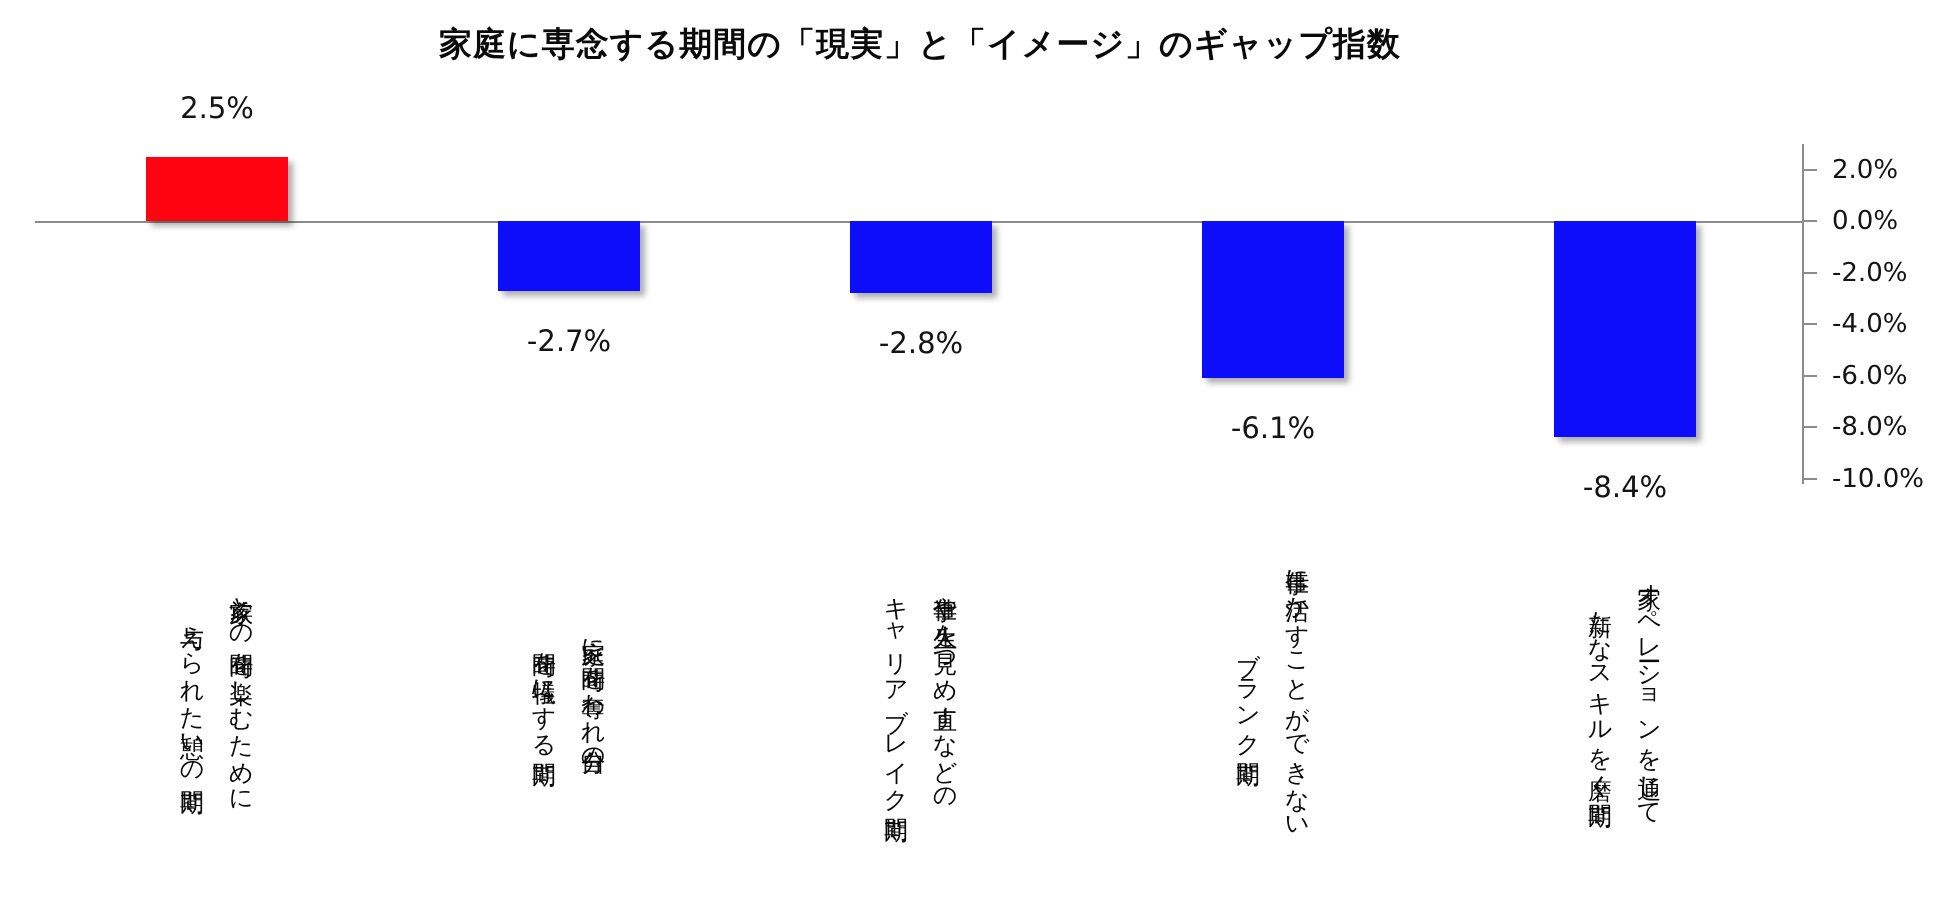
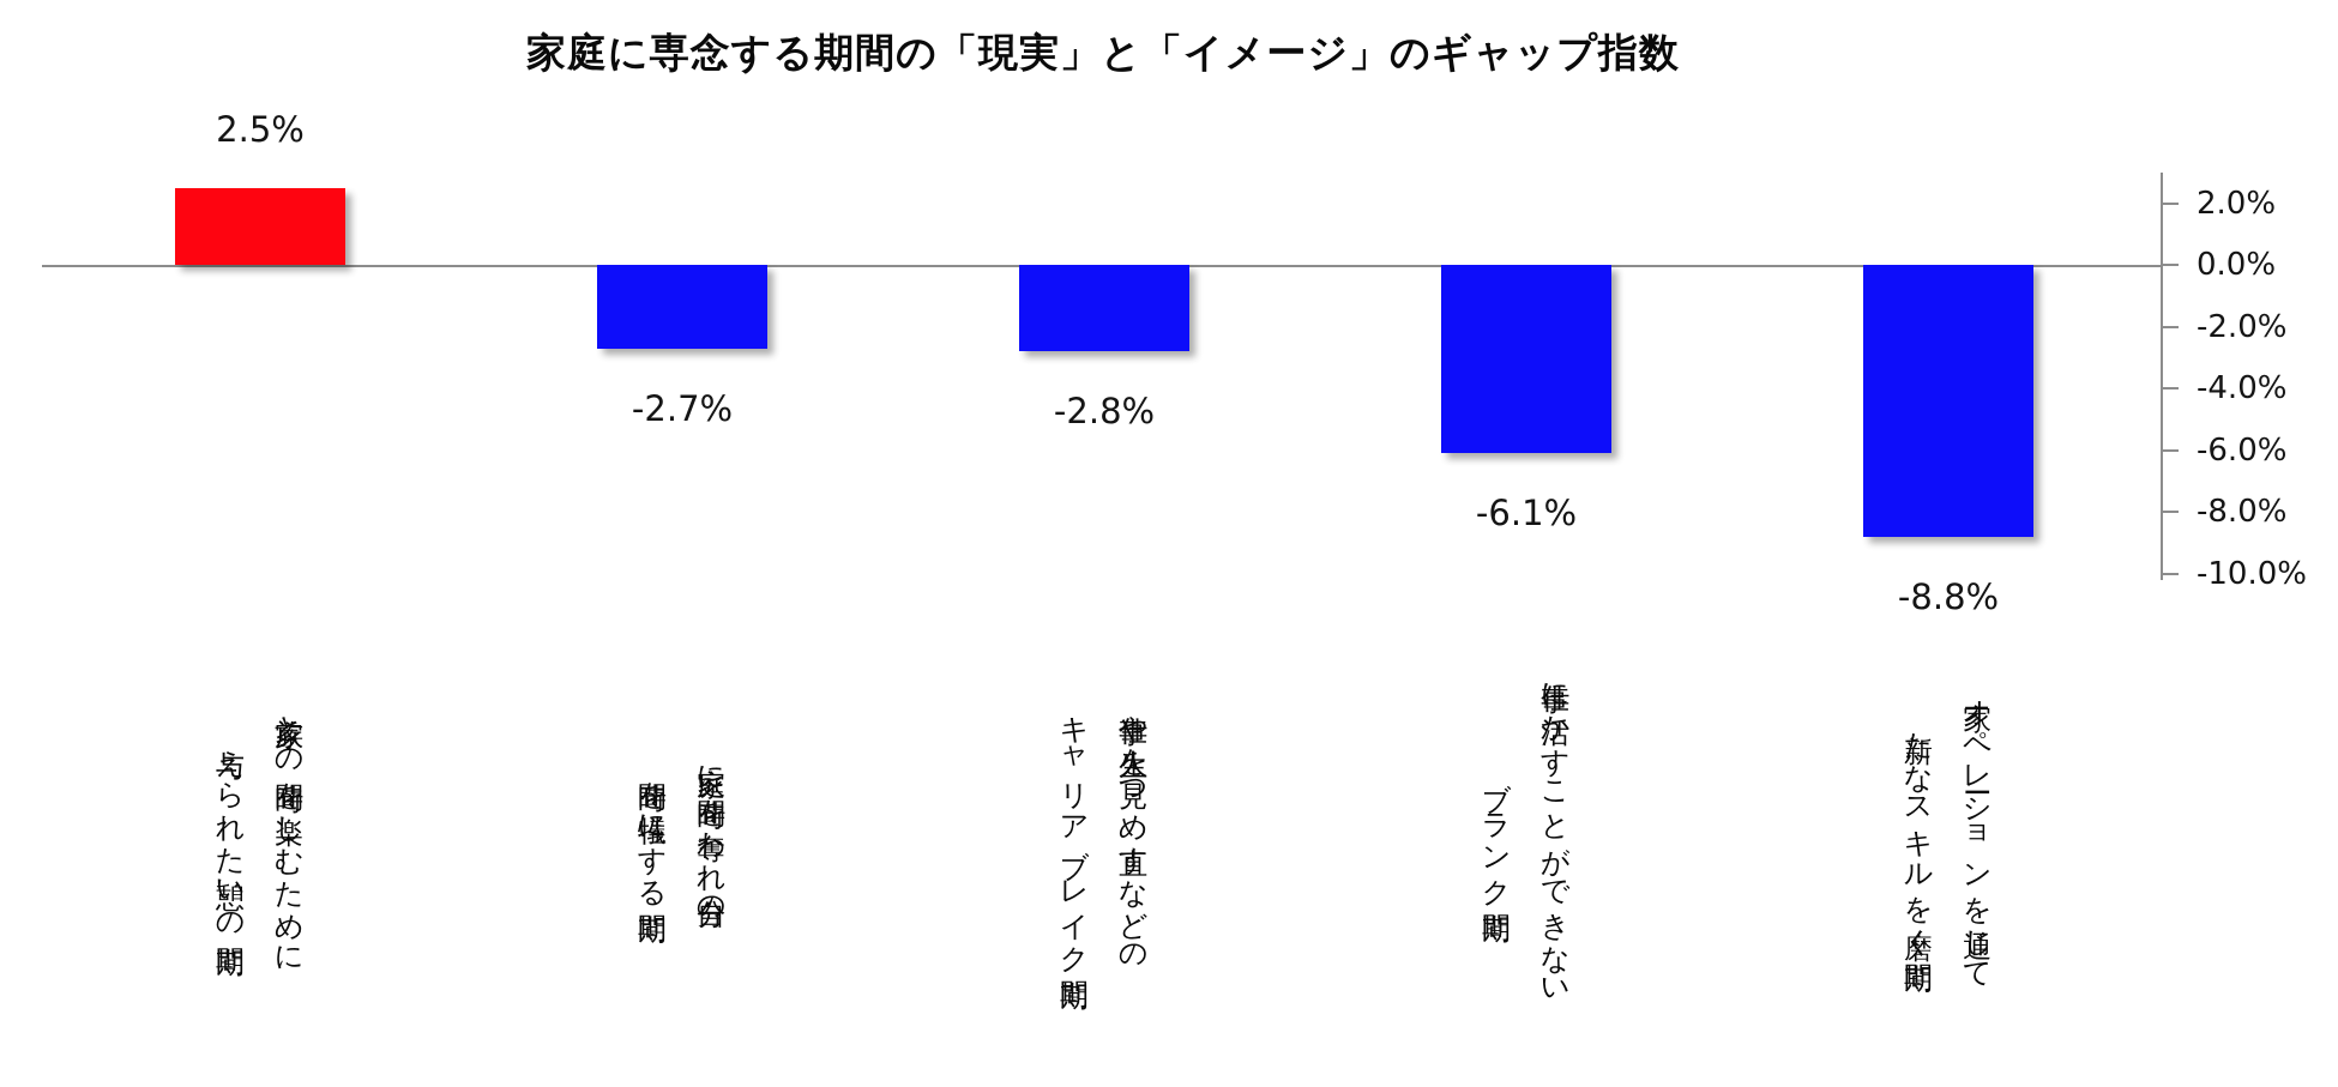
家オペレーションを通じて新たなスキルを磨く期間: -8.4% -> -8.8%
